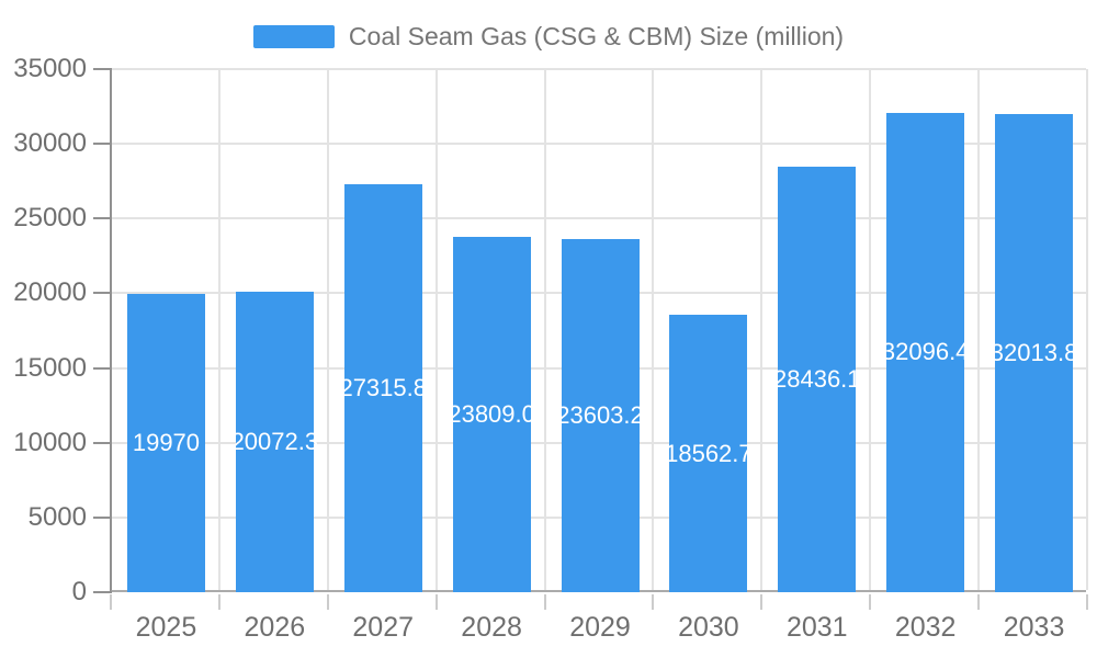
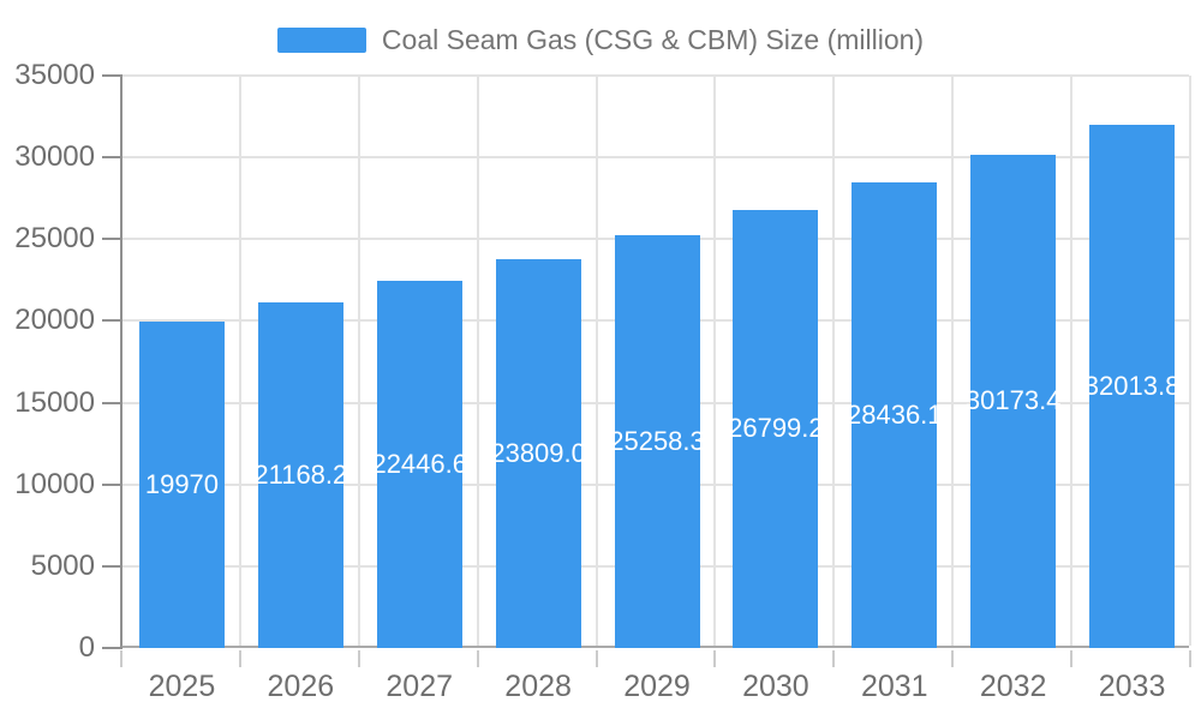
2026: 20072.3 -> 21168.2
2027: 27315.8 -> 22446.6
2029: 23603.2 -> 25258.3
2030: 18562.7 -> 26799.2
2032: 32096.4 -> 30173.4
